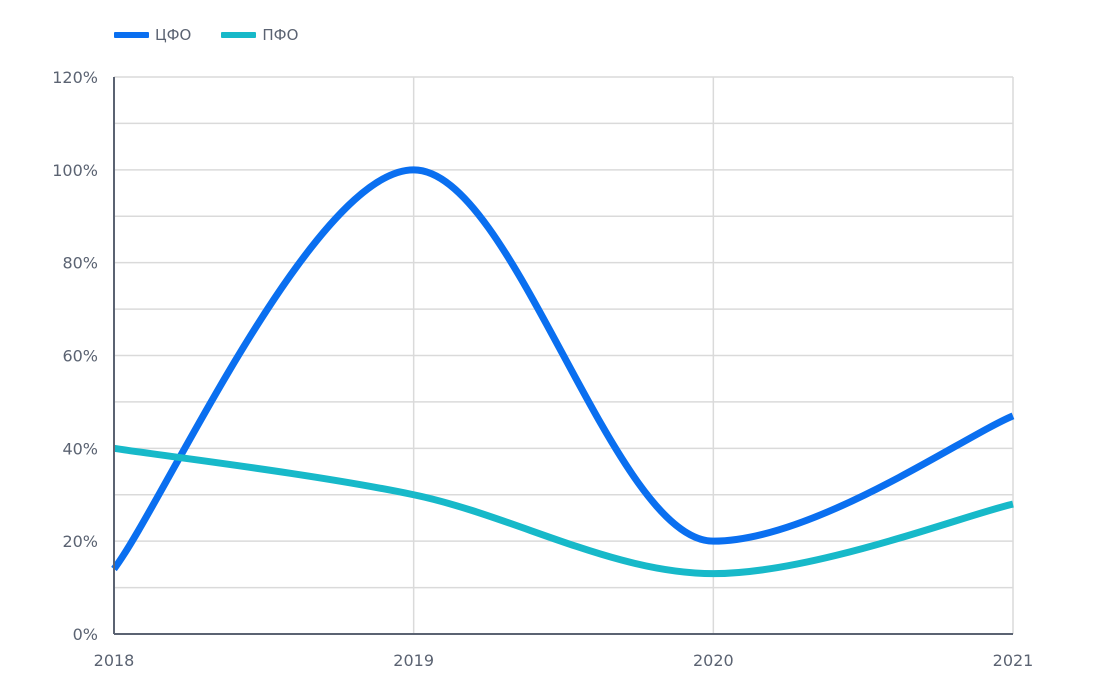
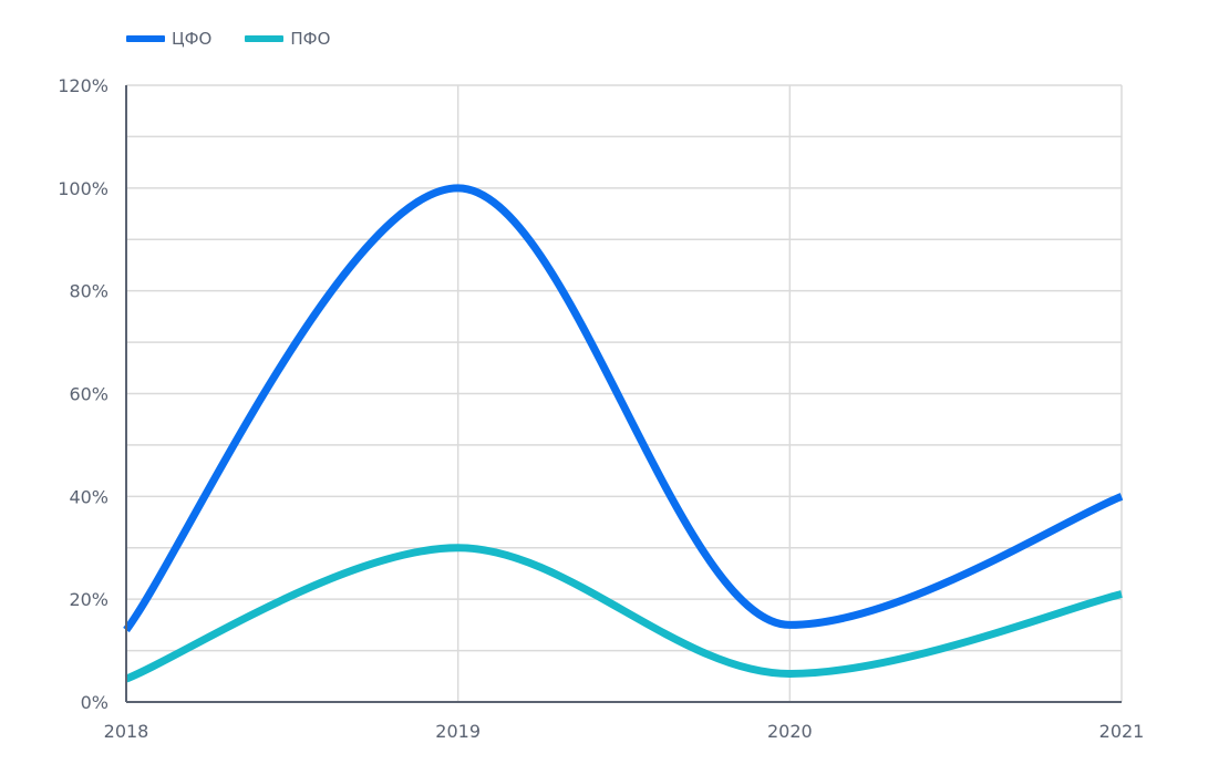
ПФО/2018: 40% -> 4%
ЦФО/2020: 20% -> 15%
ПФО/2020: 13% -> 6%
ЦФО/2021: 47% -> 40%
ПФО/2021: 28% -> 21%
